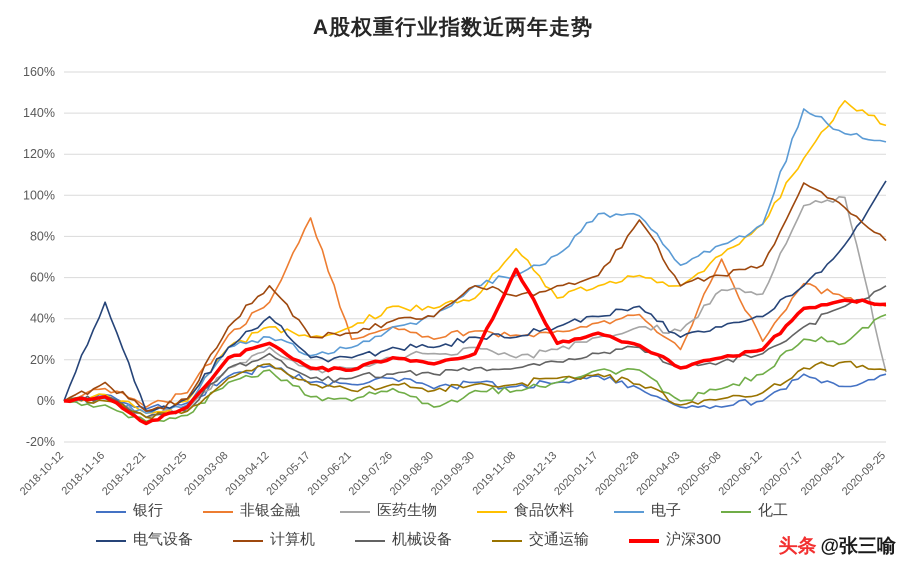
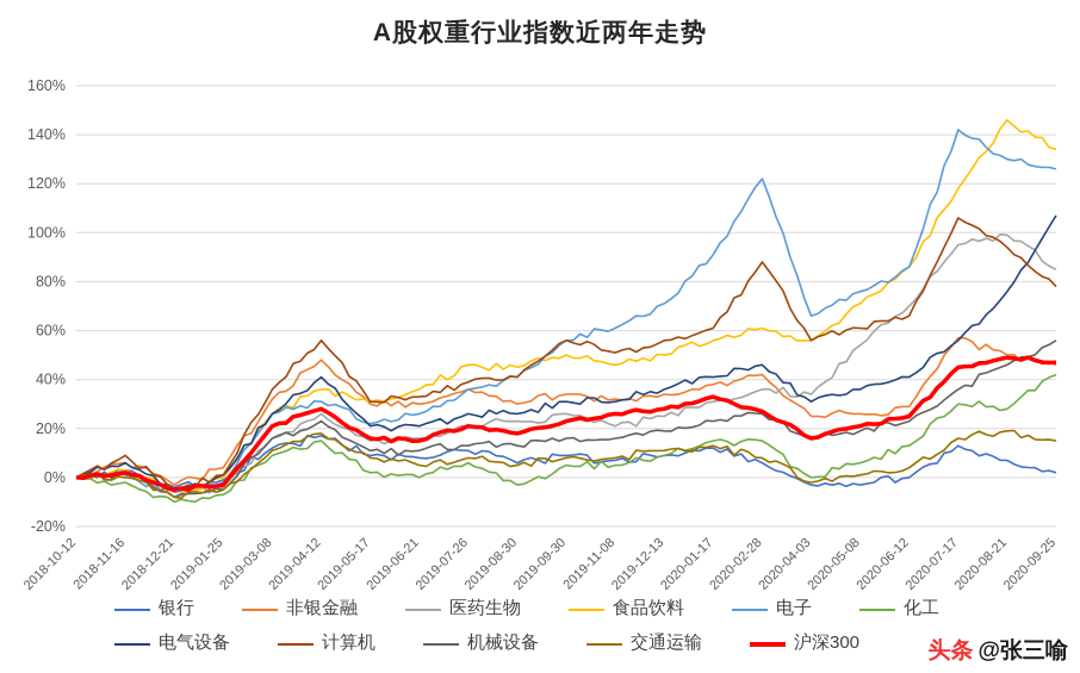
电气设备/2018-11-16: 48% -> 6%
沪深300/2018-12-21: -11% -> -5%
非银金融/2019-05-17: 89% -> 30%
食品饮料/2019-11-08: 74% -> 46%
沪深300/2019-11-08: 64% -> 26%
电子/2020-02-28: 90% -> 122%
非银金融/2020-05-08: 69% -> 26%
医药生物/2020-06-12: 52% -> 70%
银行/2020-09-25: 13% -> 2%
医药生物/2020-09-25: 14% -> 85%
